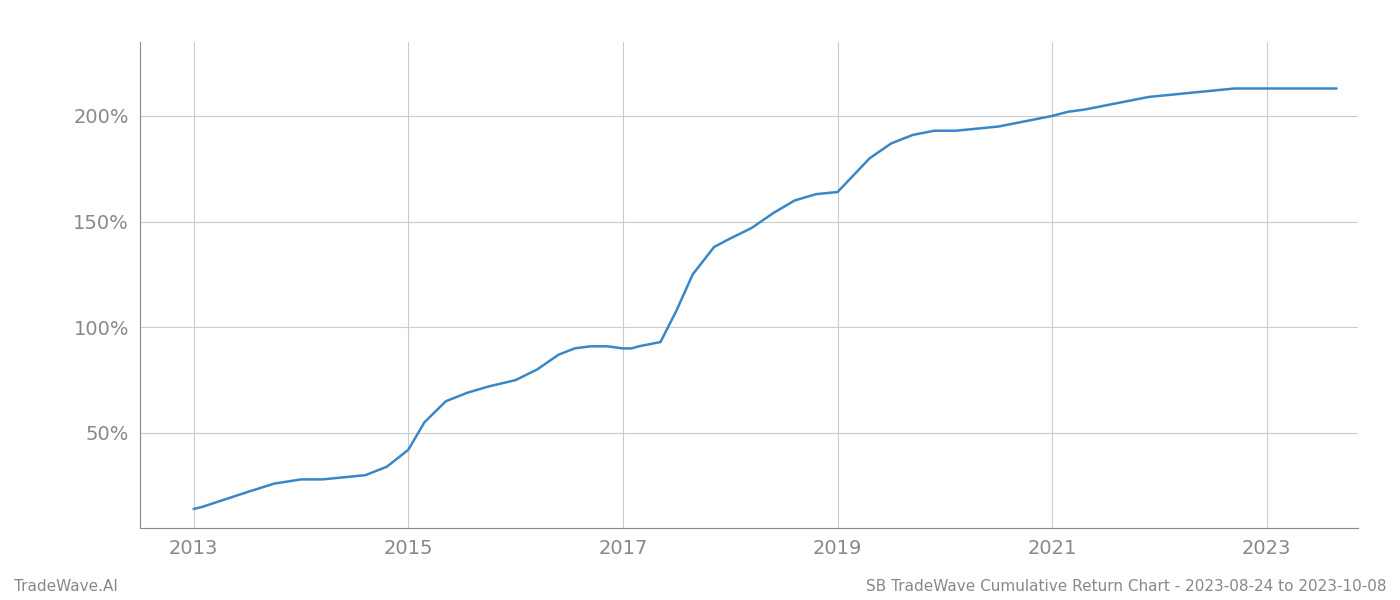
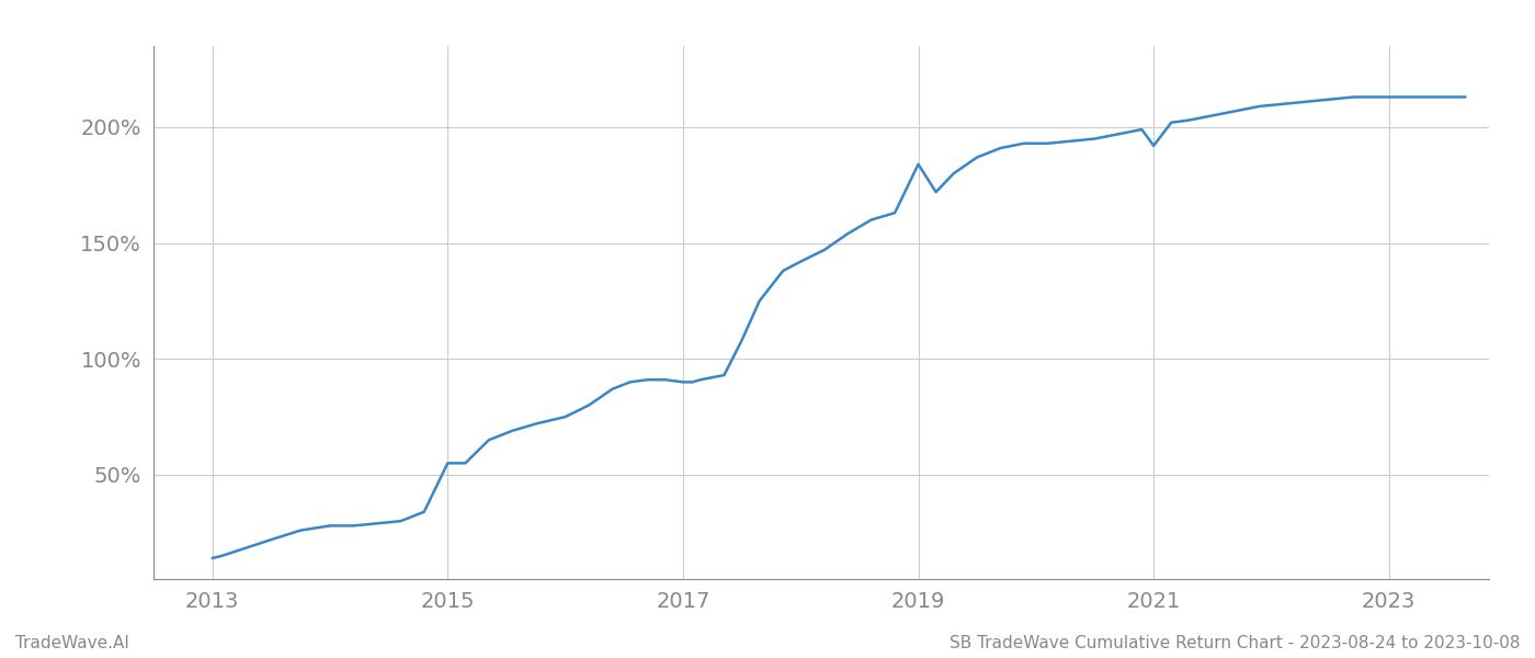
2015: 42% -> 55%
2019: 164% -> 184%
2021: 200% -> 192%
